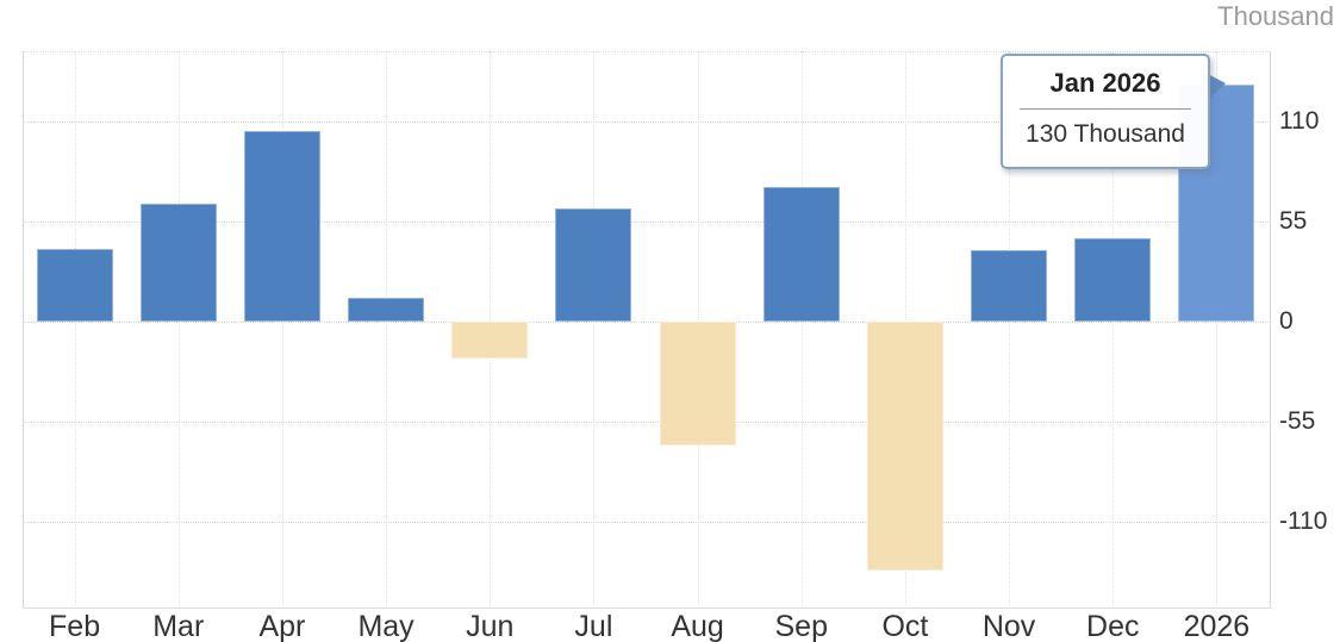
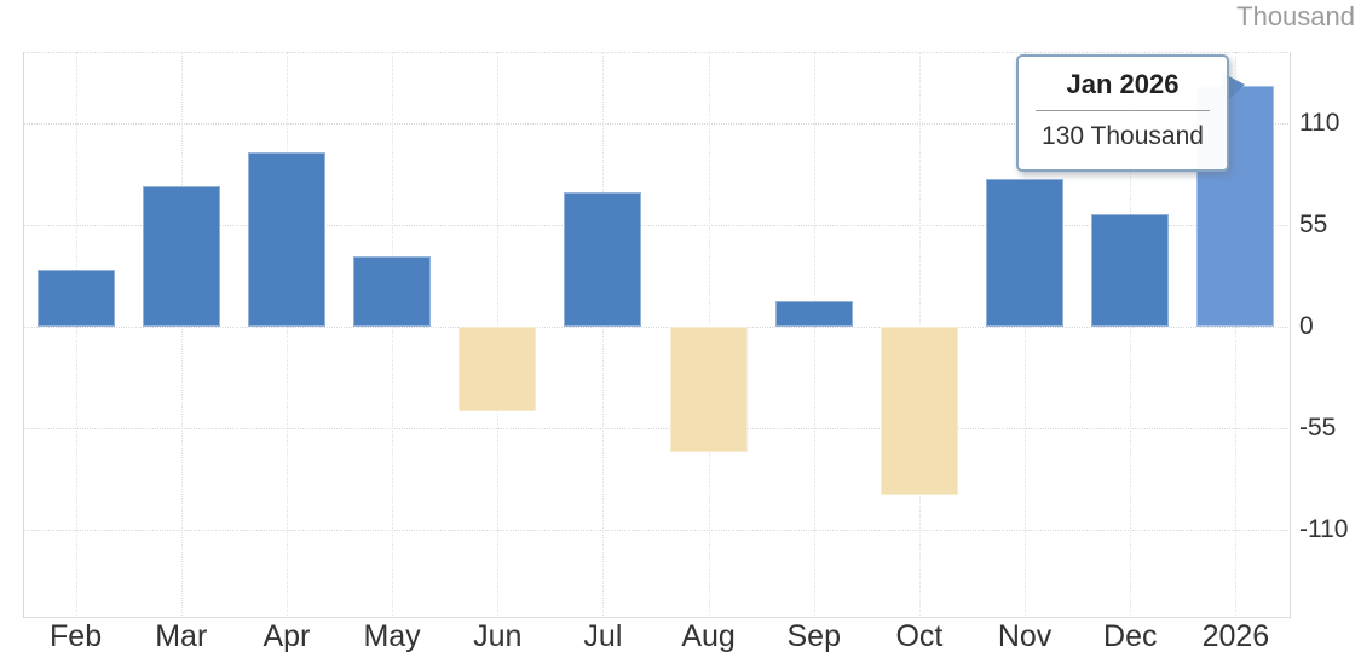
Feb: 40 -> 31
Mar: 65 -> 76
Apr: 105 -> 94
May: 13 -> 38
Jun: -20 -> -46
Jul: 62 -> 73
Sep: 74 -> 14
Oct: -137 -> -91
Nov: 39 -> 80
Dec: 46 -> 61
